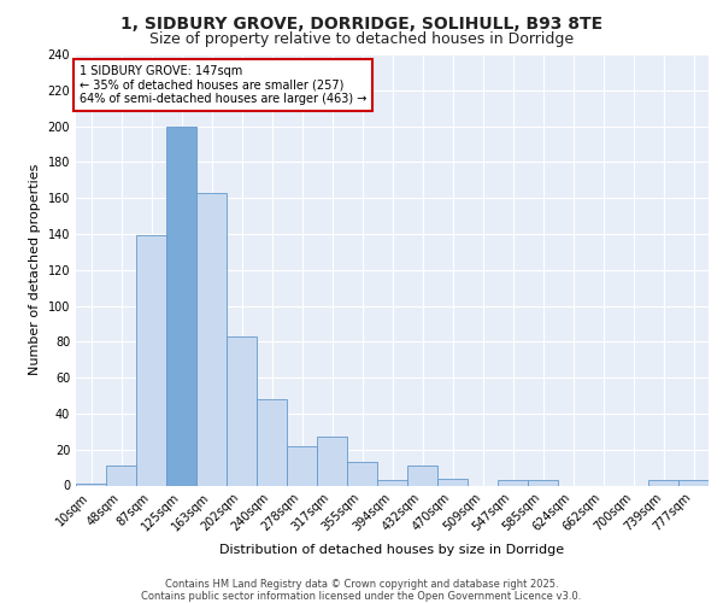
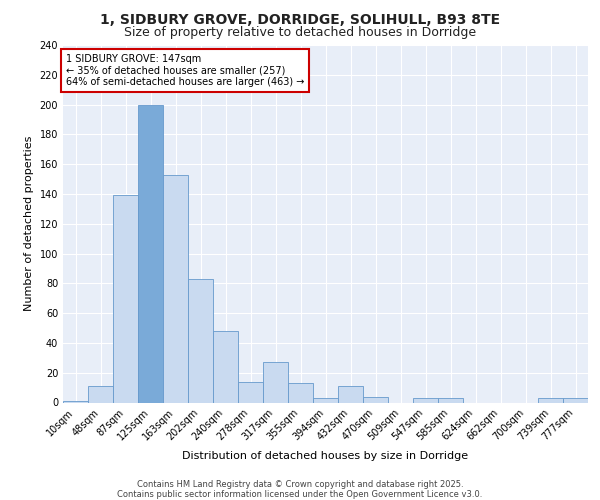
163sqm: 163 -> 153
278sqm: 22 -> 14
